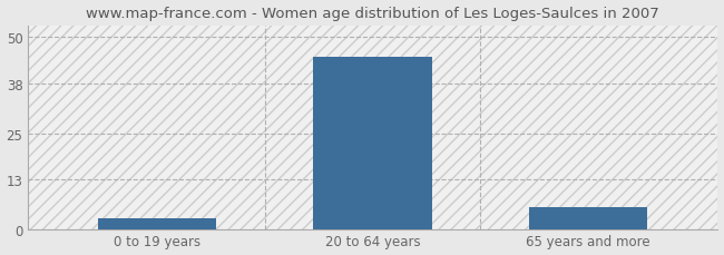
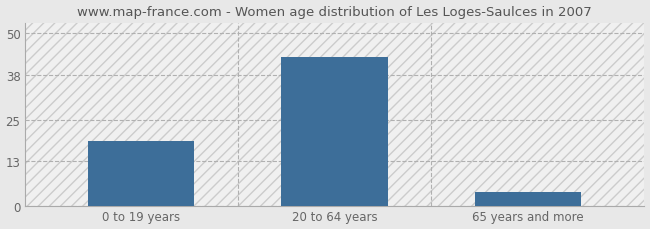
0 to 19 years: 3 -> 19
20 to 64 years: 45 -> 43
65 years and more: 6 -> 4
